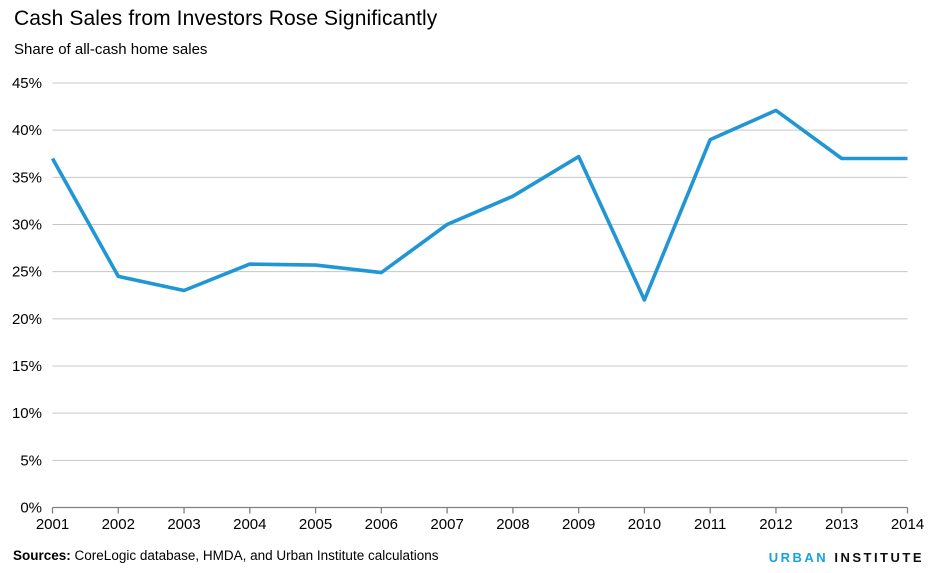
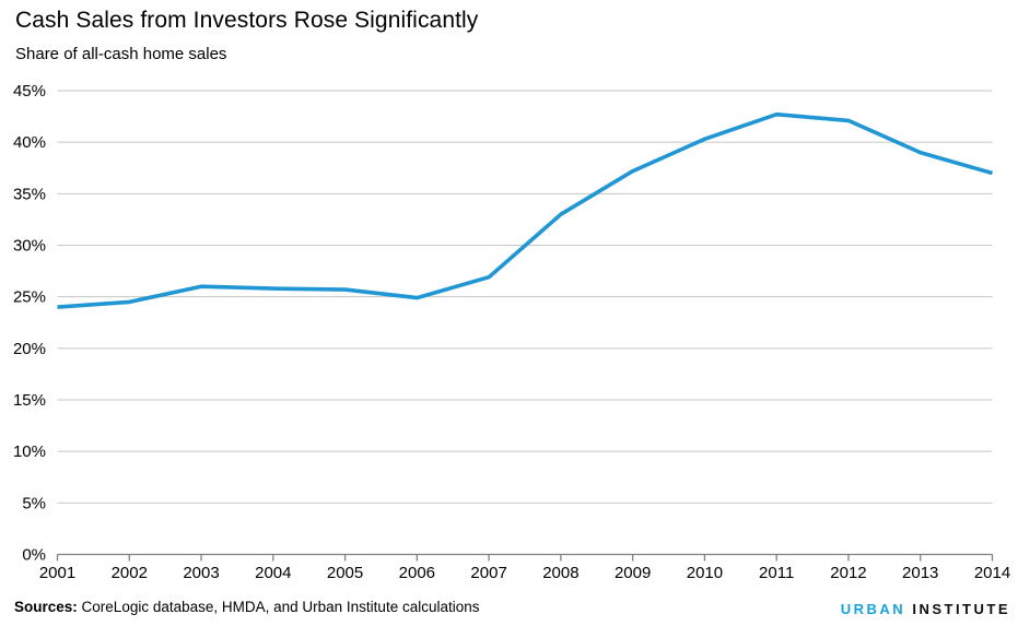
2001: 37% -> 24%
2003: 23% -> 26%
2007: 30% -> 27%
2010: 22% -> 40%
2011: 39% -> 43%
2013: 37% -> 39%
